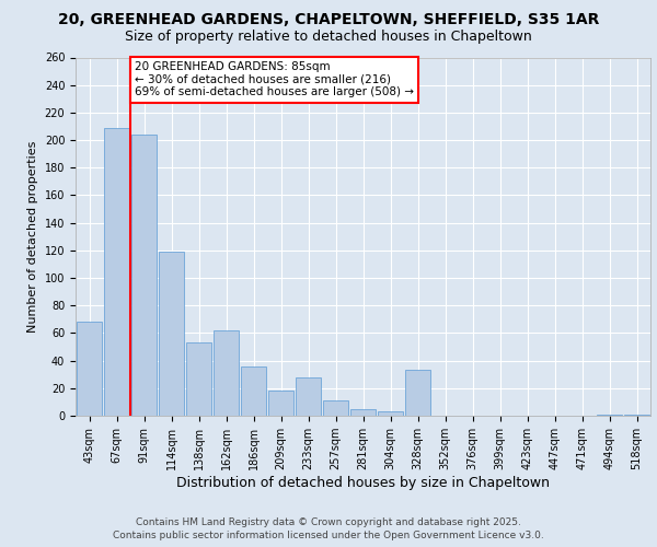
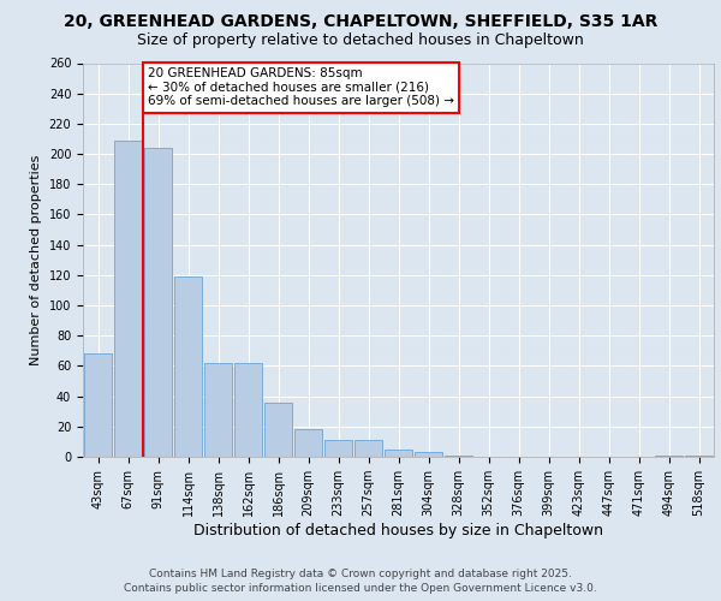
138sqm: 53 -> 62
233sqm: 28 -> 11
328sqm: 33 -> 1
